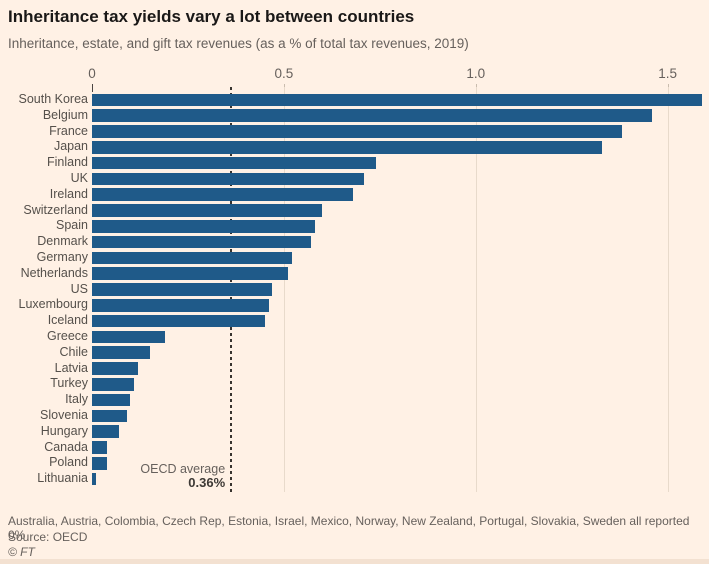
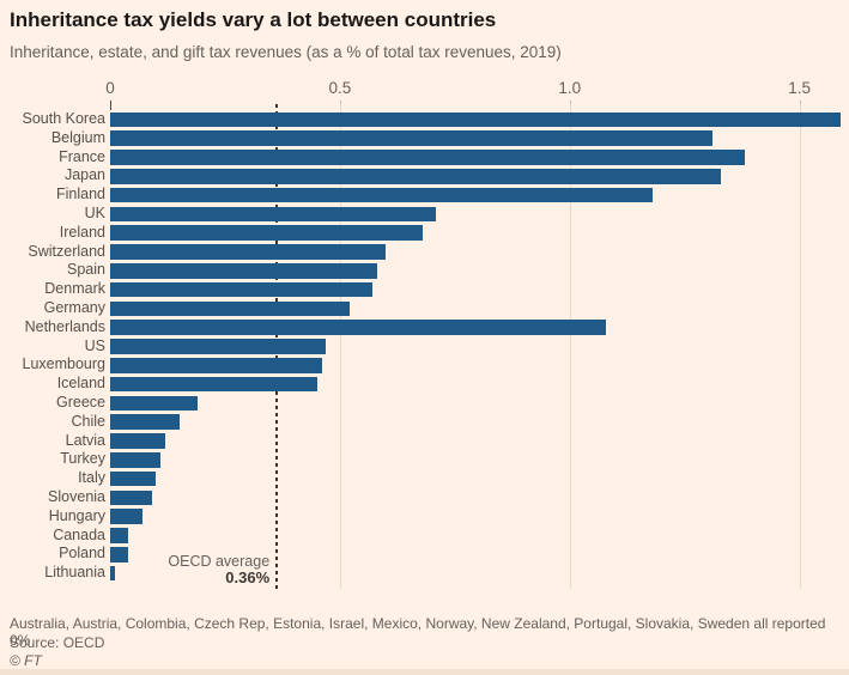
Belgium: 1.46 -> 1.31
Finland: 0.74 -> 1.18
Netherlands: 0.51 -> 1.08
